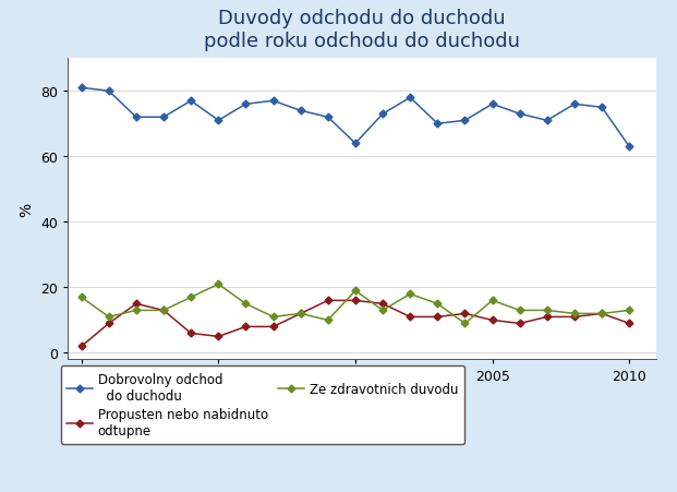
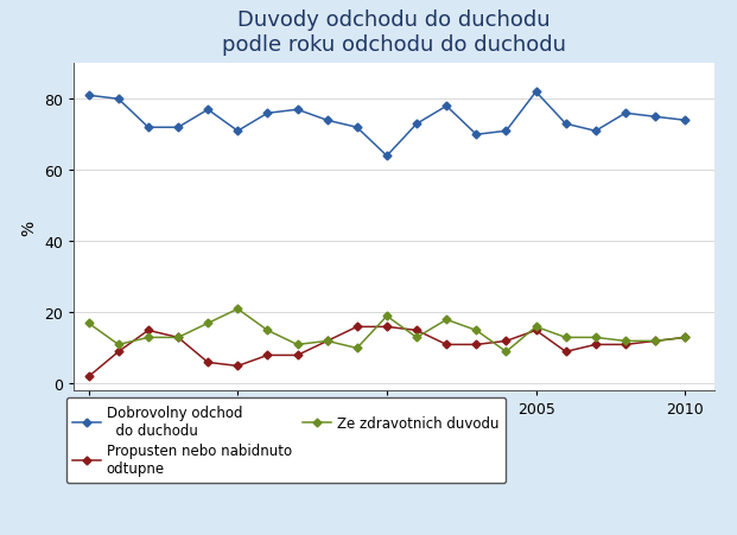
Dobrovolny odchod do duchodu/2005: 76 -> 82
Propusten nebo nabidnuto odtupne/2005: 10 -> 15
Dobrovolny odchod do duchodu/2010: 63 -> 74
Propusten nebo nabidnuto odtupne/2010: 9 -> 13
